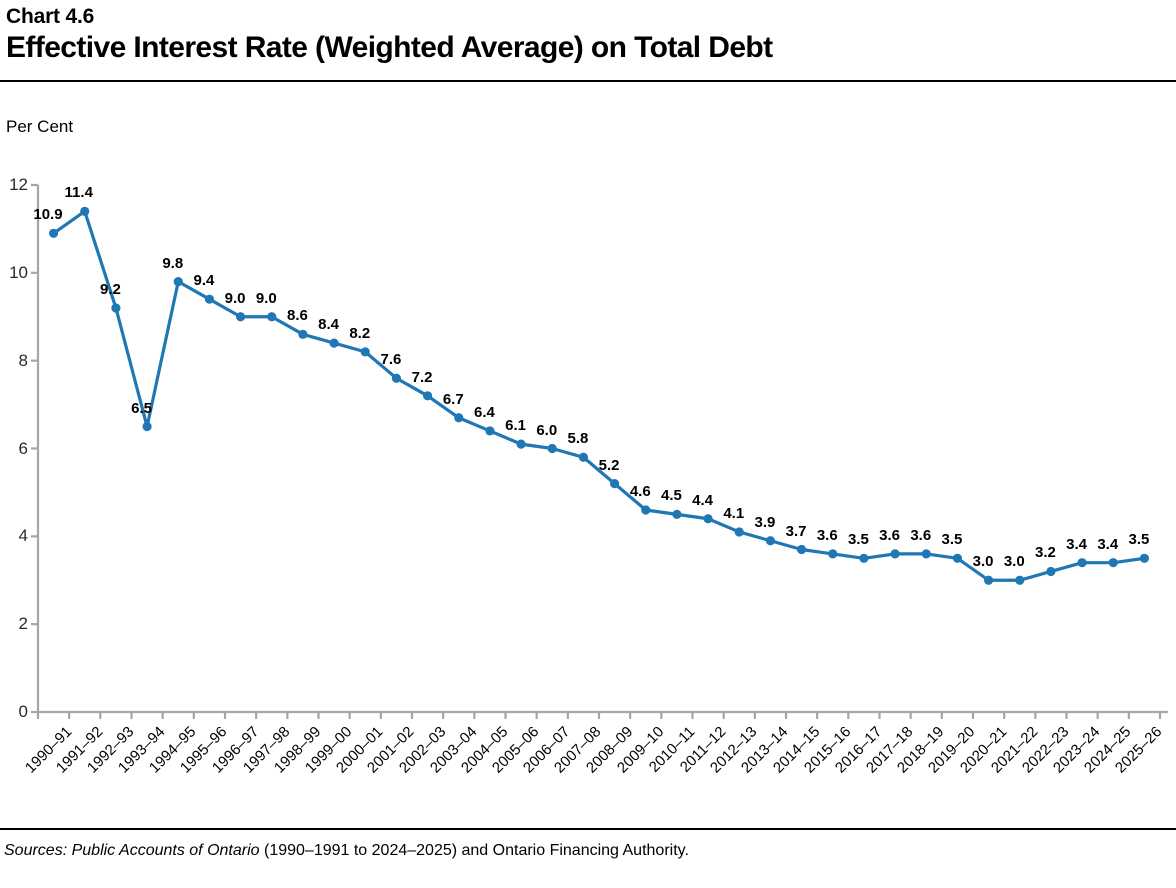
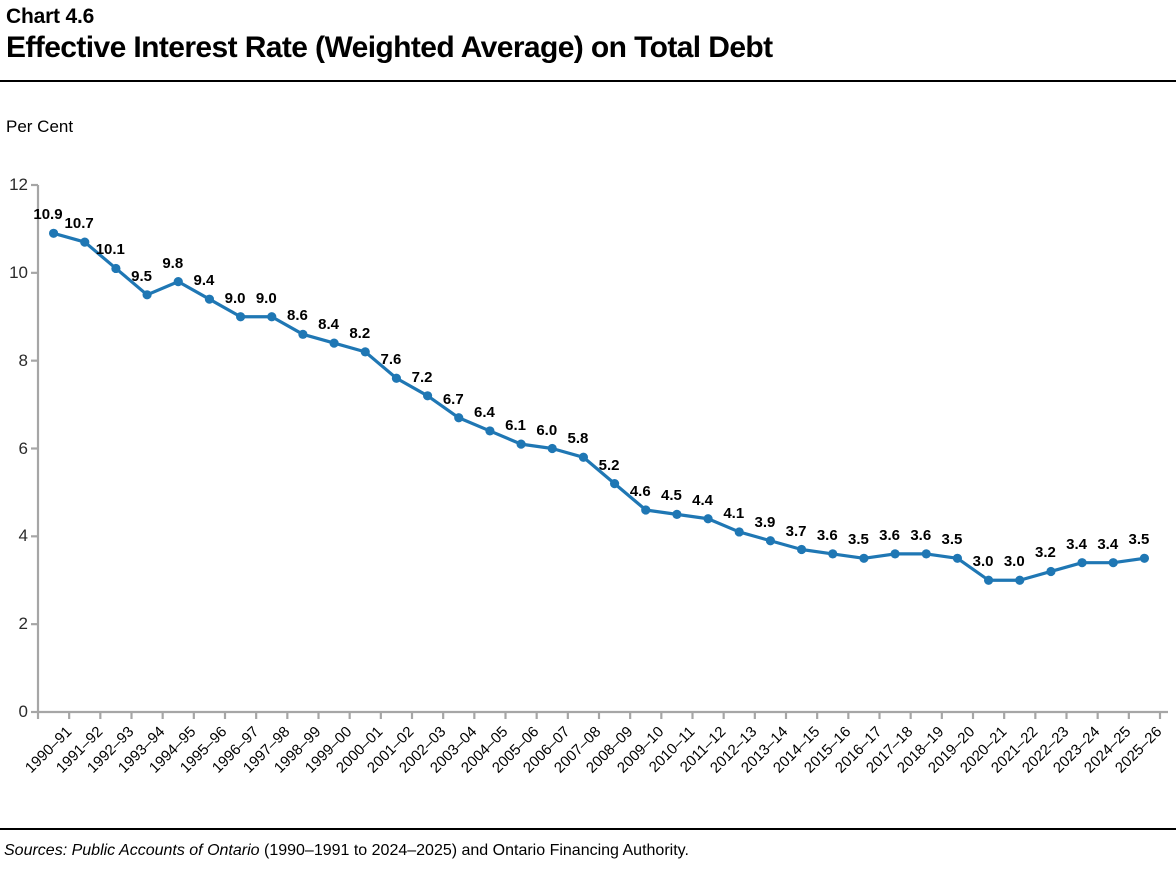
1991–92: 11.4 -> 10.7
1992–93: 9.2 -> 10.1
1993–94: 6.5 -> 9.5
